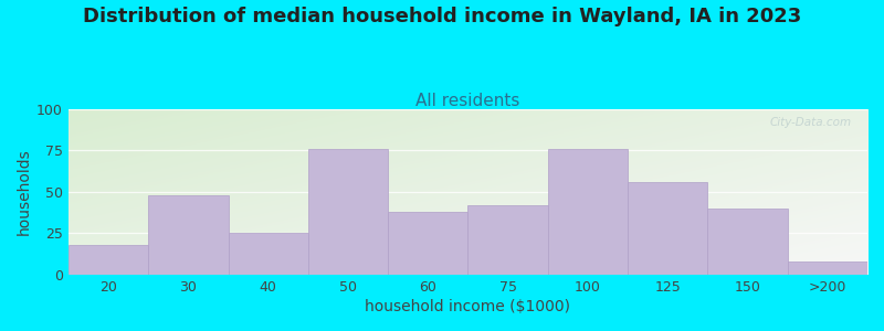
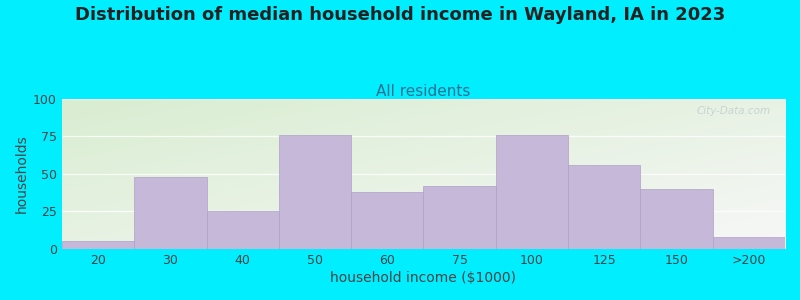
20: 18 -> 5
